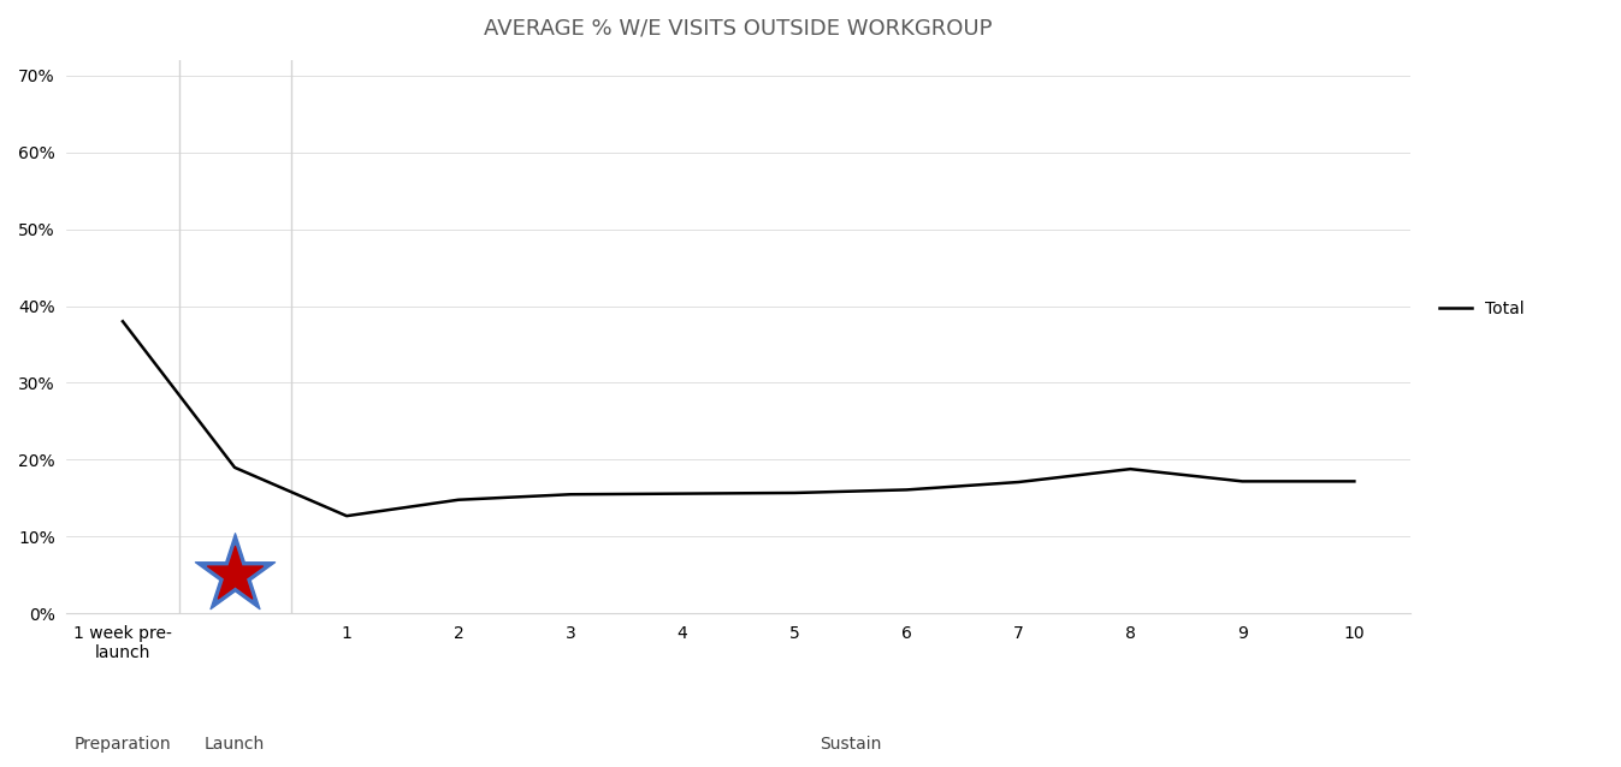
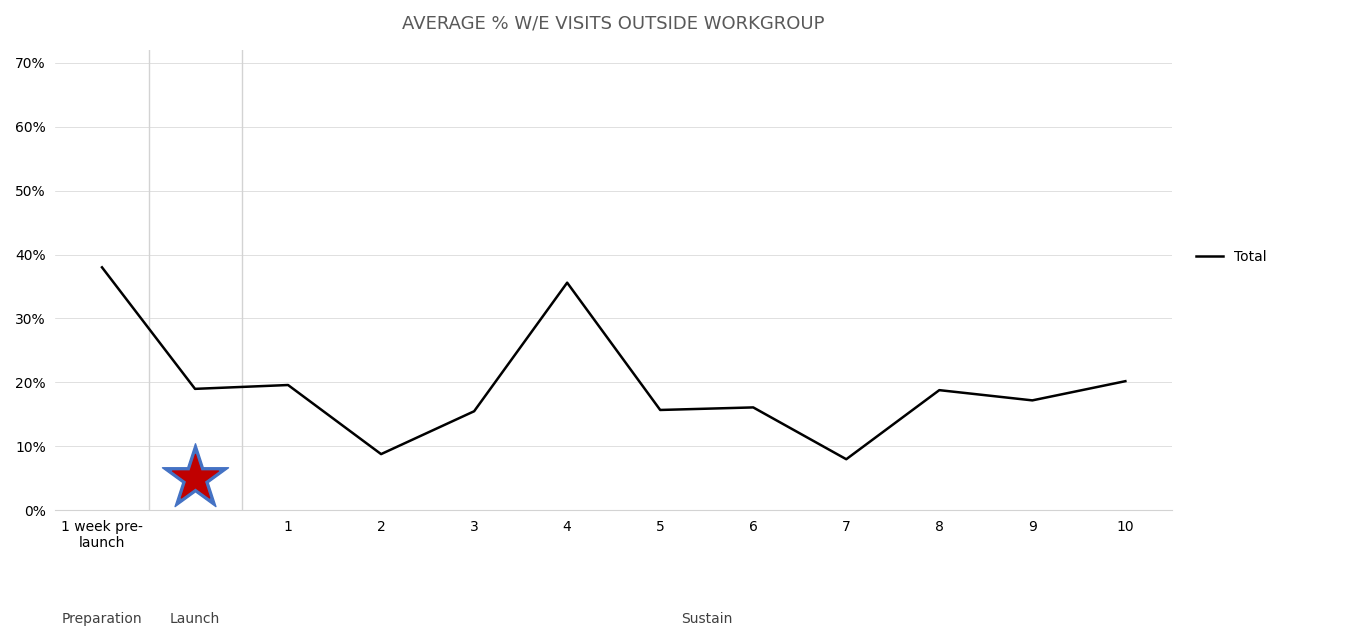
Total/1: 12.7% -> 19.6%
Total/2: 14.8% -> 8.8%
Total/4: 15.6% -> 35.6%
Total/7: 17.1% -> 8.0%
Total/10: 17.2% -> 20.2%
